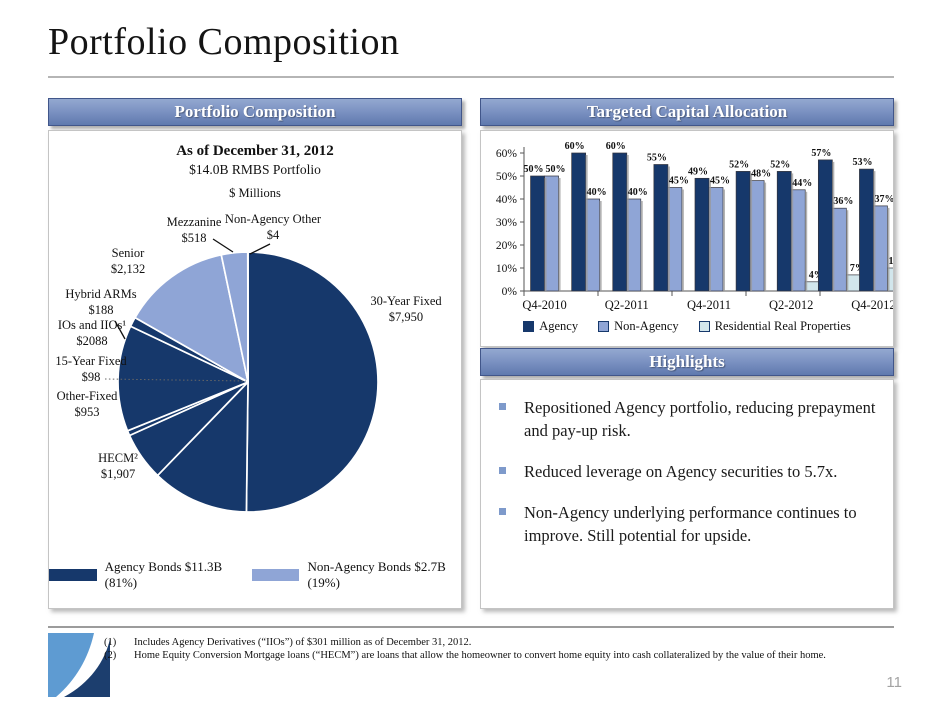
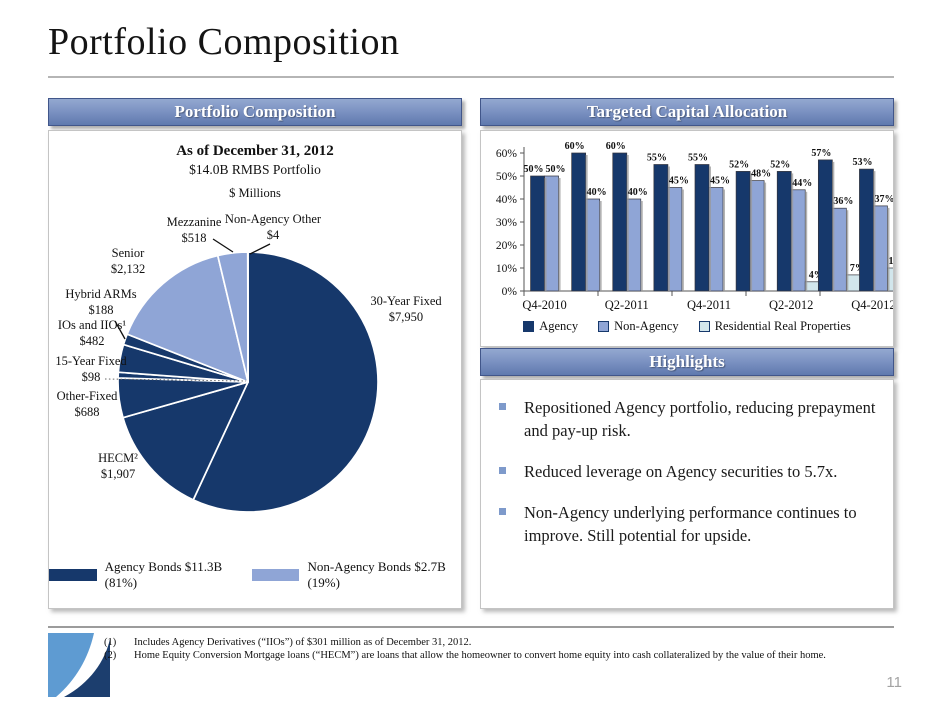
As of December 31, 2012/Other-Fixed: $953 -> $688
As of December 31, 2012/IOs and IIOs¹: $2088 -> $482
Targeted Capital Allocation/Agency/Q4-2011: 49% -> 55%
